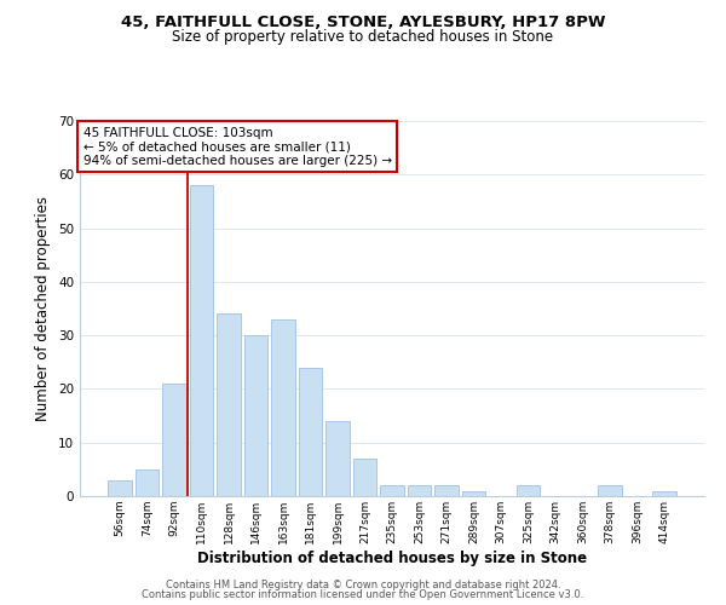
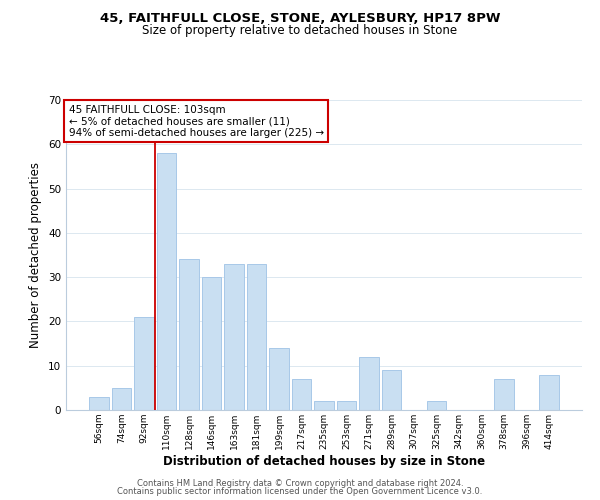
181sqm: 24 -> 33
271sqm: 2 -> 12
289sqm: 1 -> 9
378sqm: 2 -> 7
414sqm: 1 -> 8
